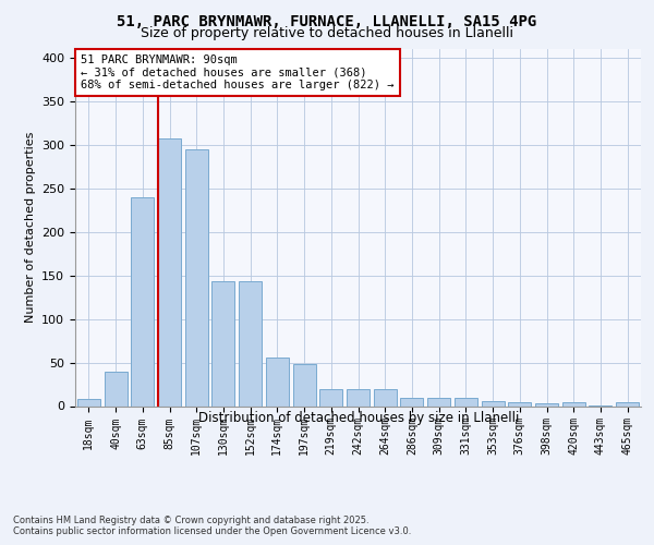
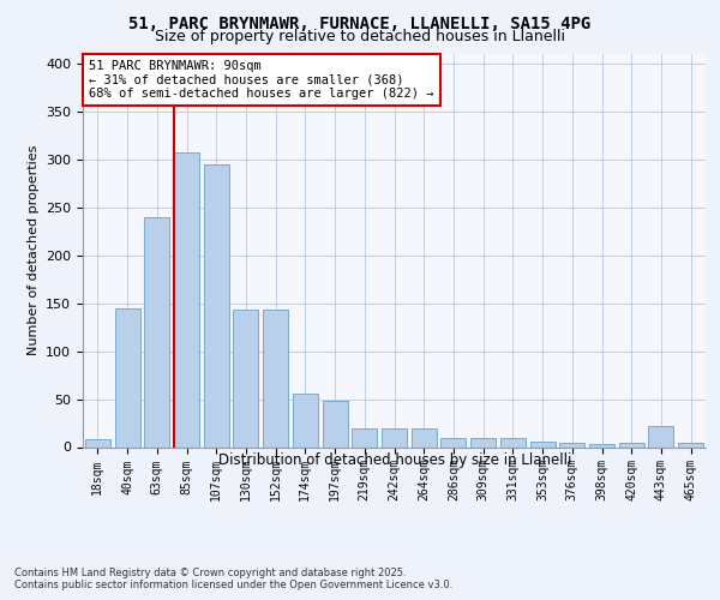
40sqm: 39 -> 144
443sqm: 1 -> 22
